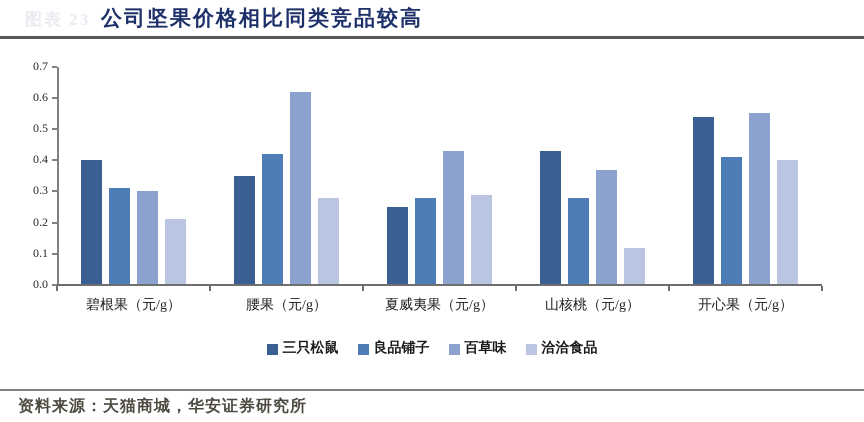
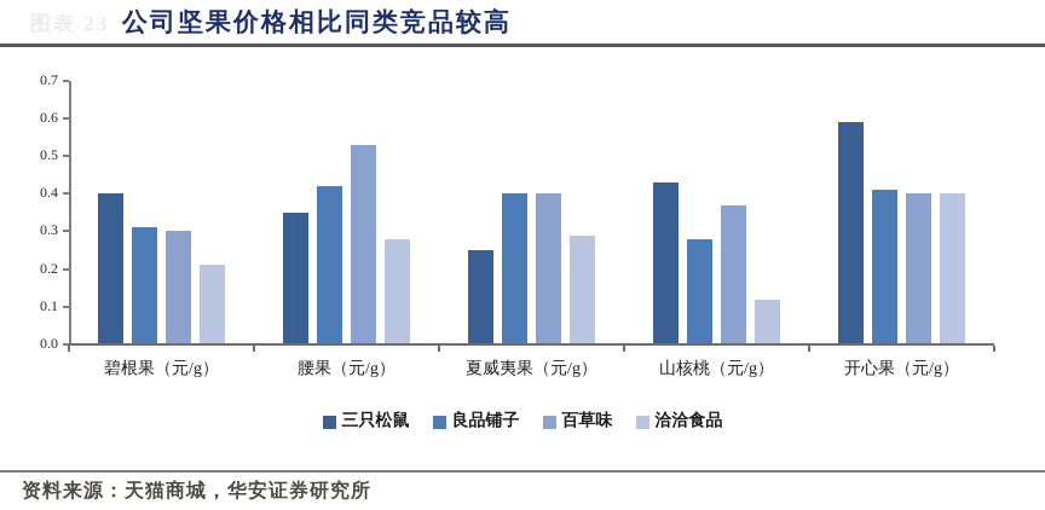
百草味/腰果（元/g）: 0.62 -> 0.53
良品铺子/夏威夷果（元/g）: 0.28 -> 0.40
百草味/夏威夷果（元/g）: 0.43 -> 0.40
三只松鼠/开心果（元/g）: 0.54 -> 0.59
百草味/开心果（元/g）: 0.55 -> 0.40
